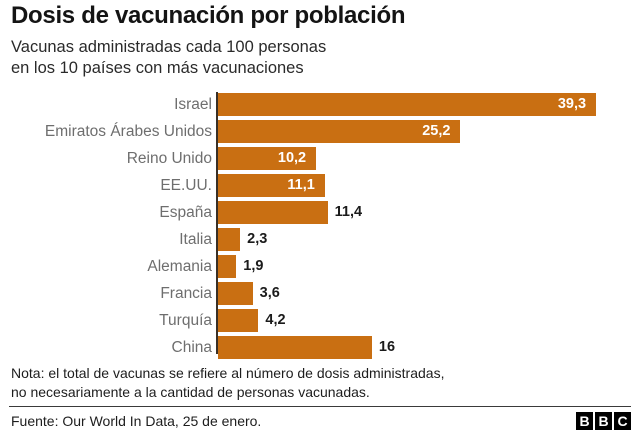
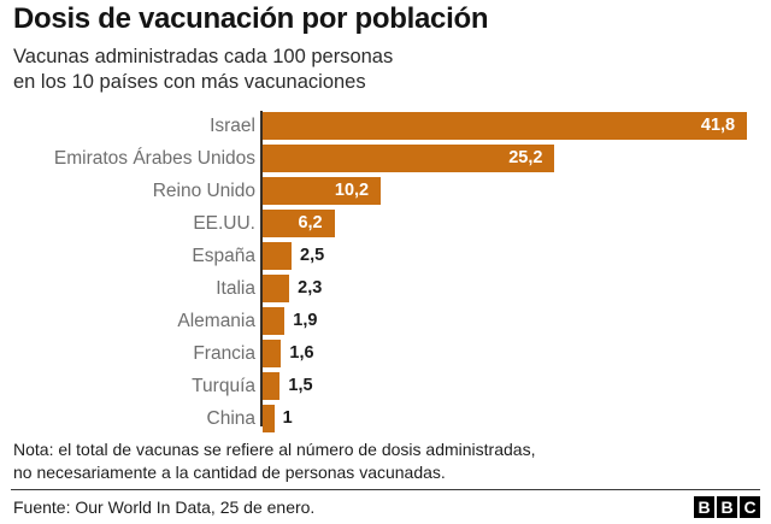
Israel: 39,3 -> 41,8
EE.UU.: 11,1 -> 6,2
España: 11,4 -> 2,5
Francia: 3,6 -> 1,6
Turquía: 4,2 -> 1,5
China: 16 -> 1
